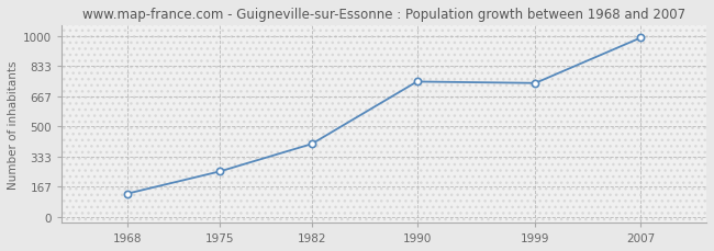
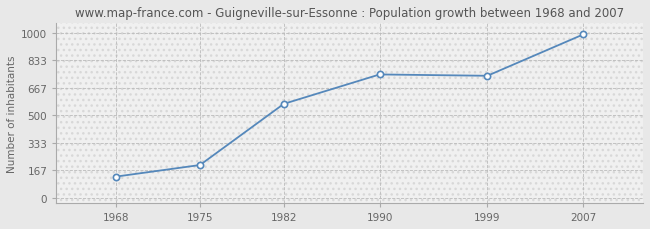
1975: 250 -> 200
1982: 400 -> 570
